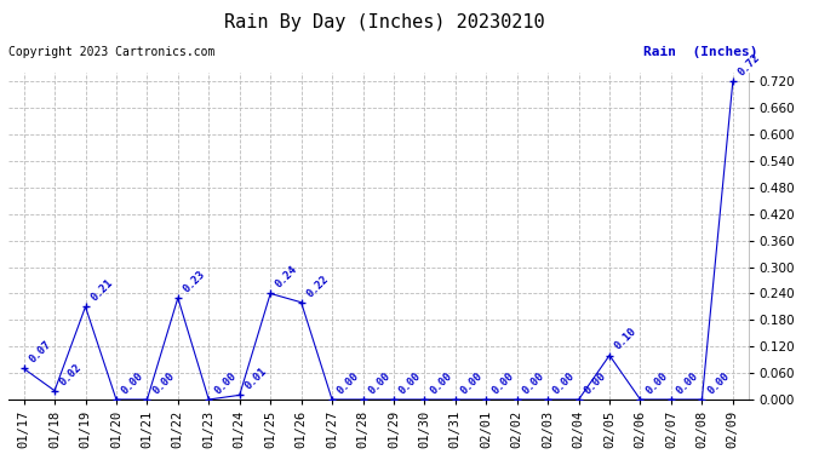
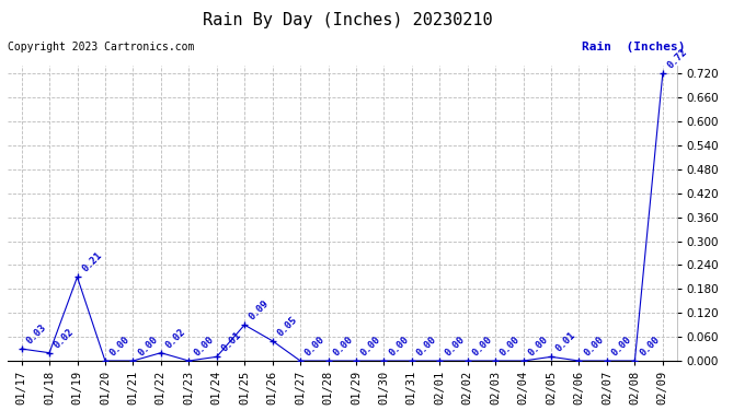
01/17: 0.07 -> 0.03
01/22: 0.23 -> 0.02
01/25: 0.24 -> 0.09
01/26: 0.22 -> 0.05
02/05: 0.10 -> 0.01
